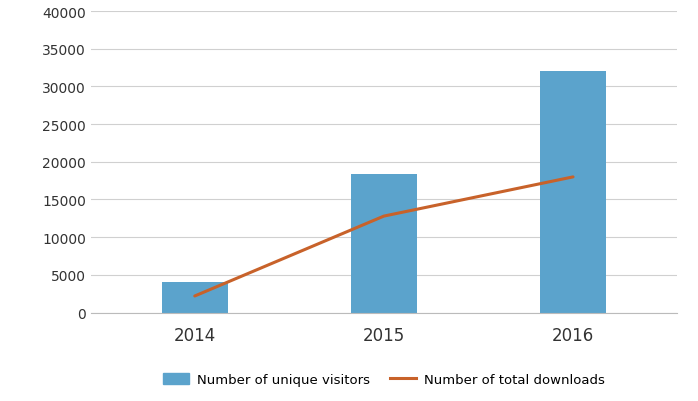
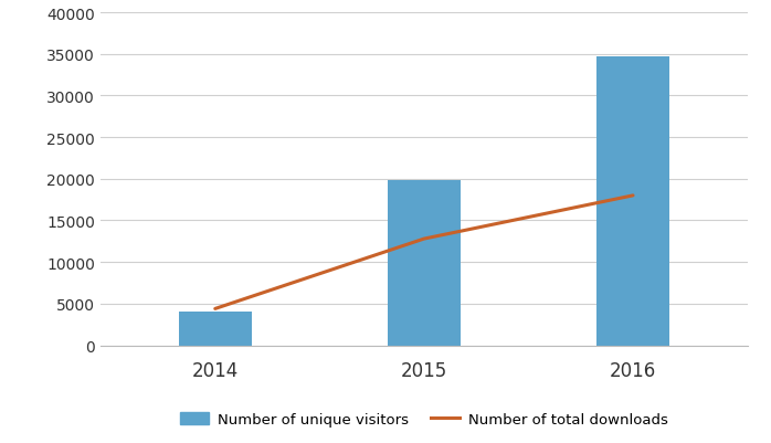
Number of total downloads/2014: 2200 -> 4400
Number of unique visitors/2015: 18400 -> 19800
Number of unique visitors/2016: 32000 -> 34700
